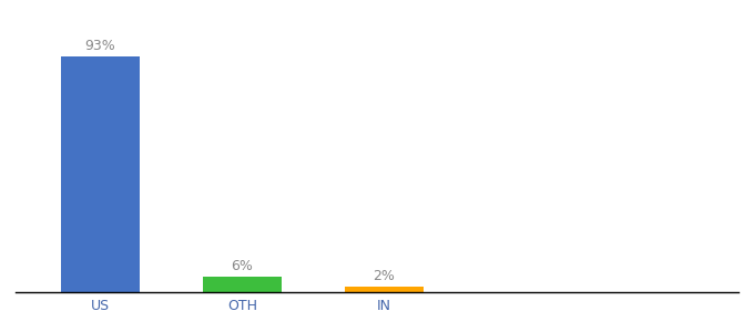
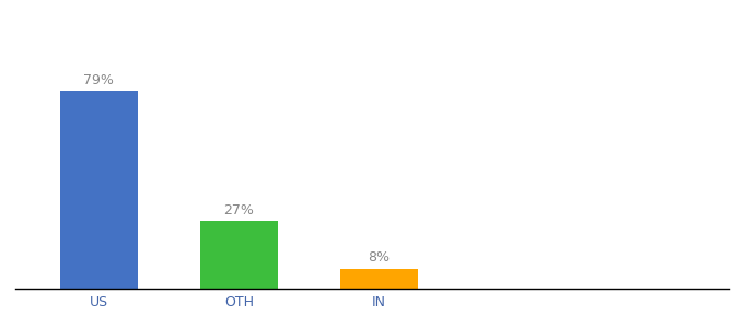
US: 93% -> 79%
OTH: 6% -> 27%
IN: 2% -> 8%
